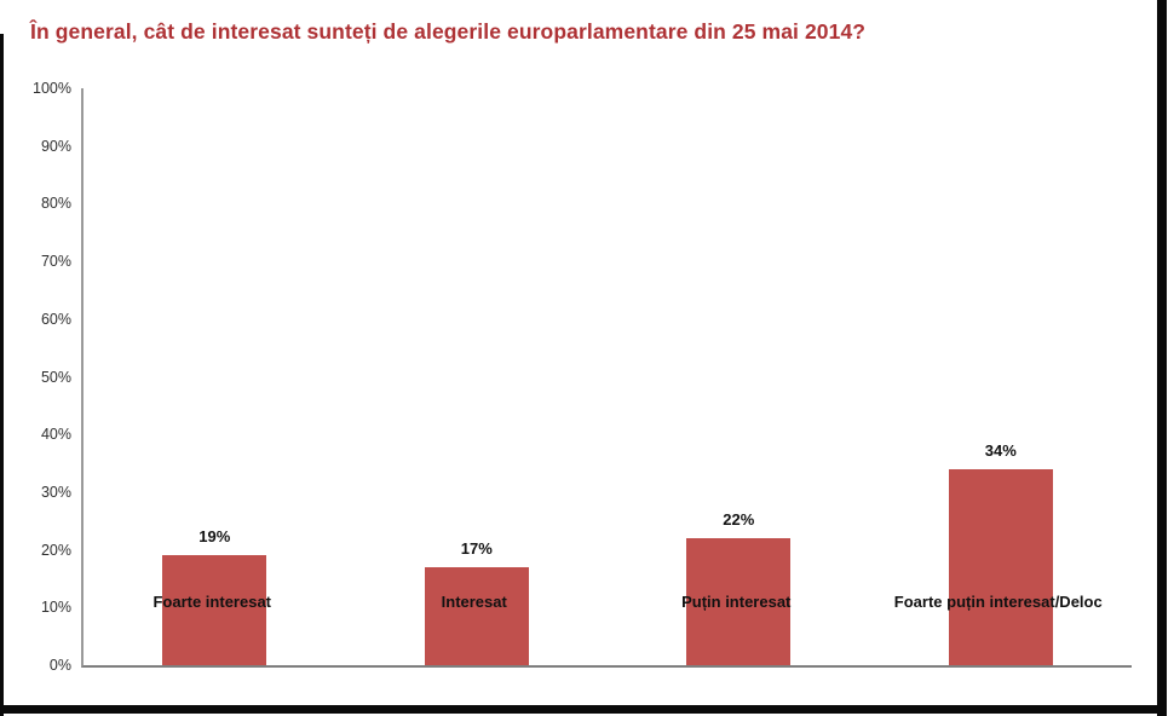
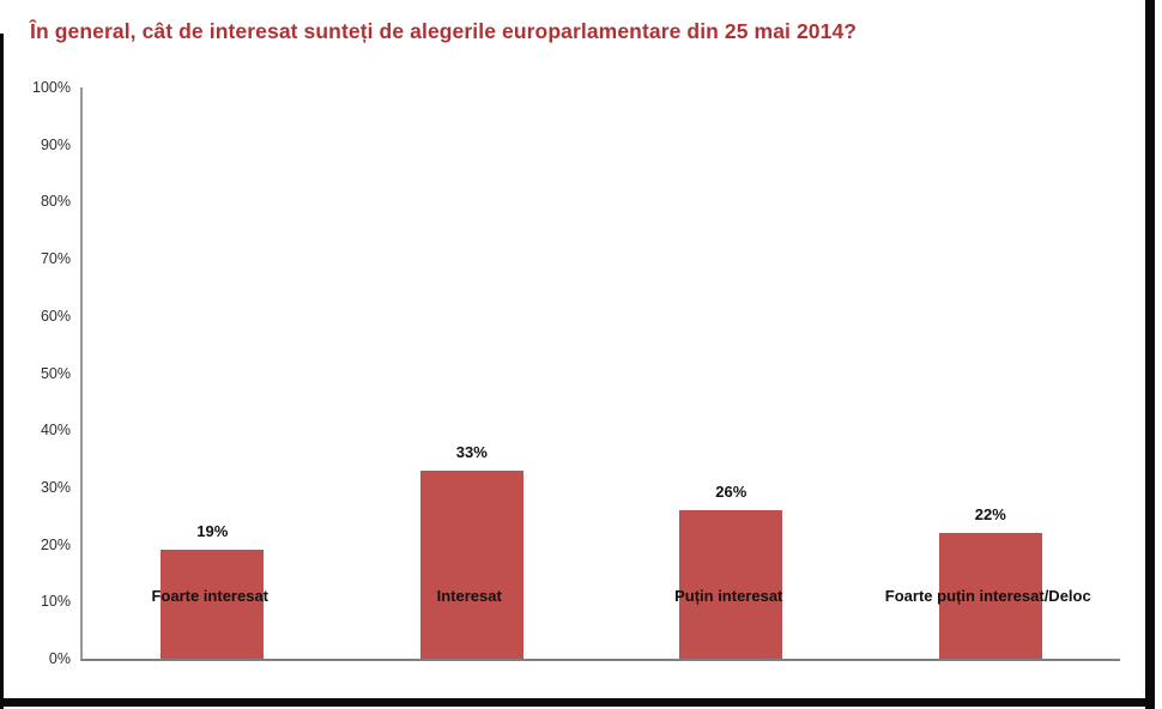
Interesat: 17% -> 33%
Puțin interesat: 22% -> 26%
Foarte puțin interesat/Deloc: 34% -> 22%
